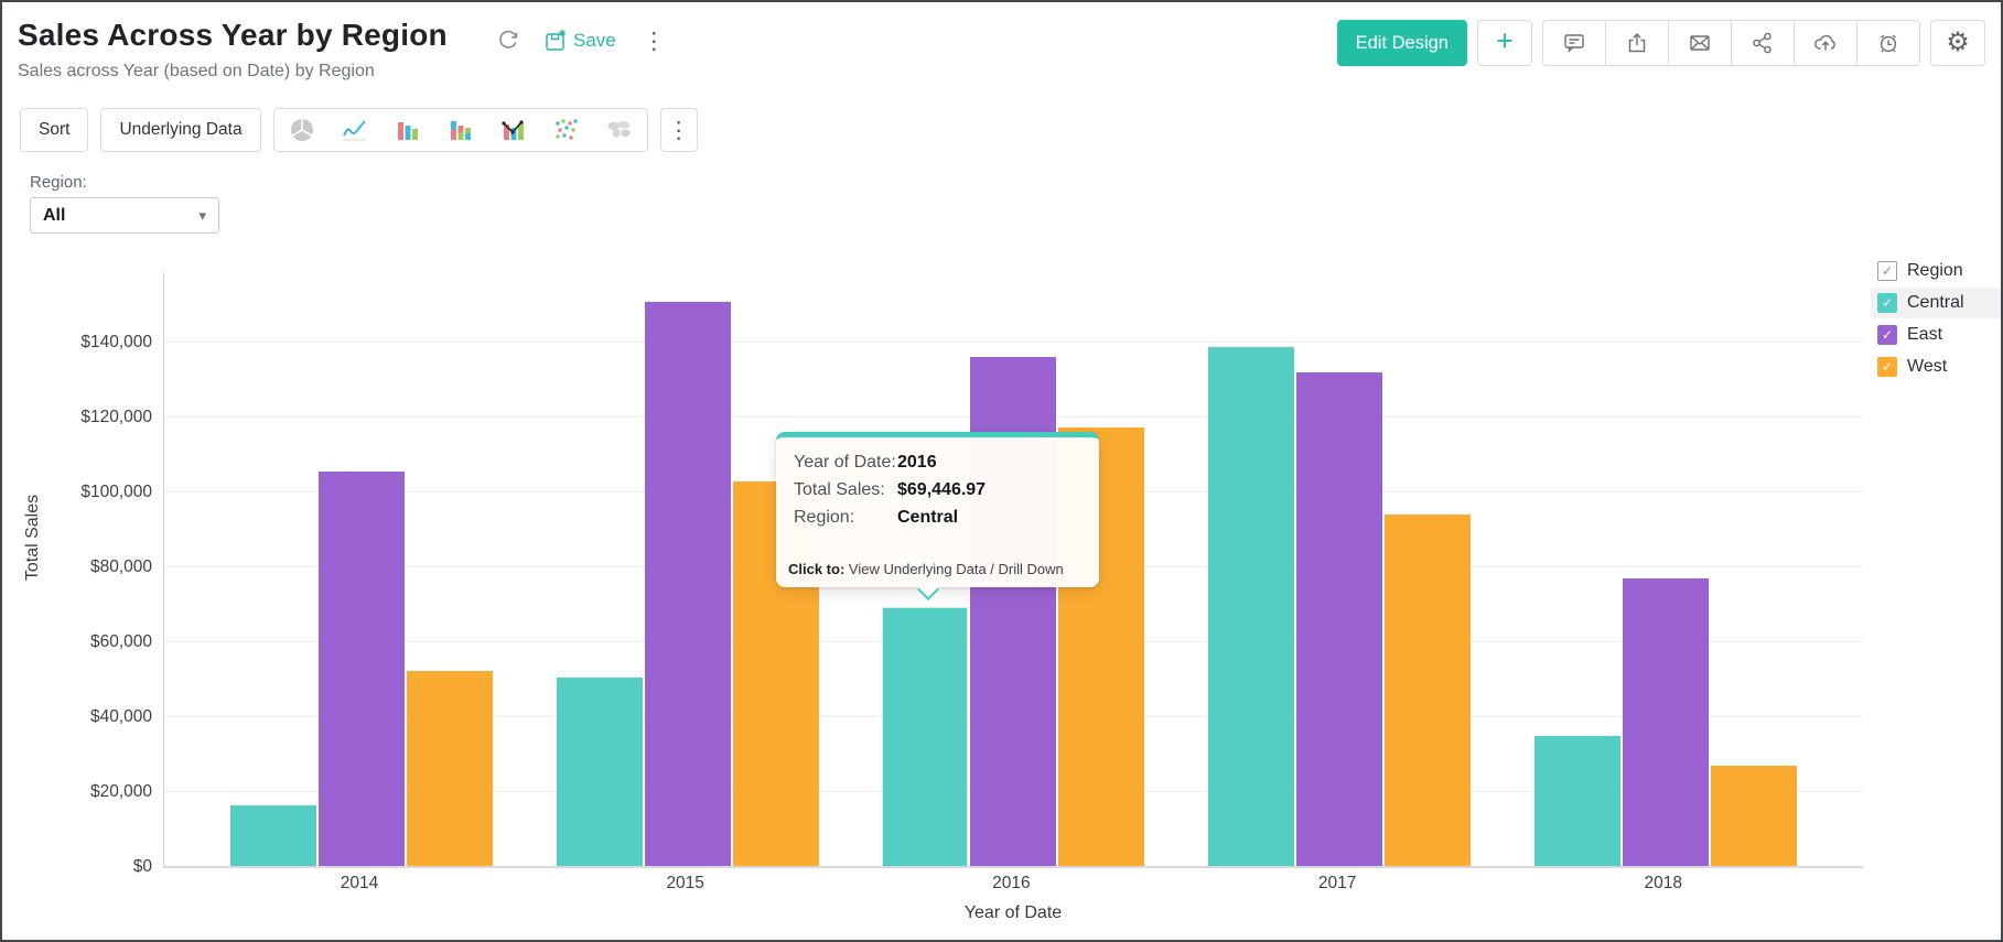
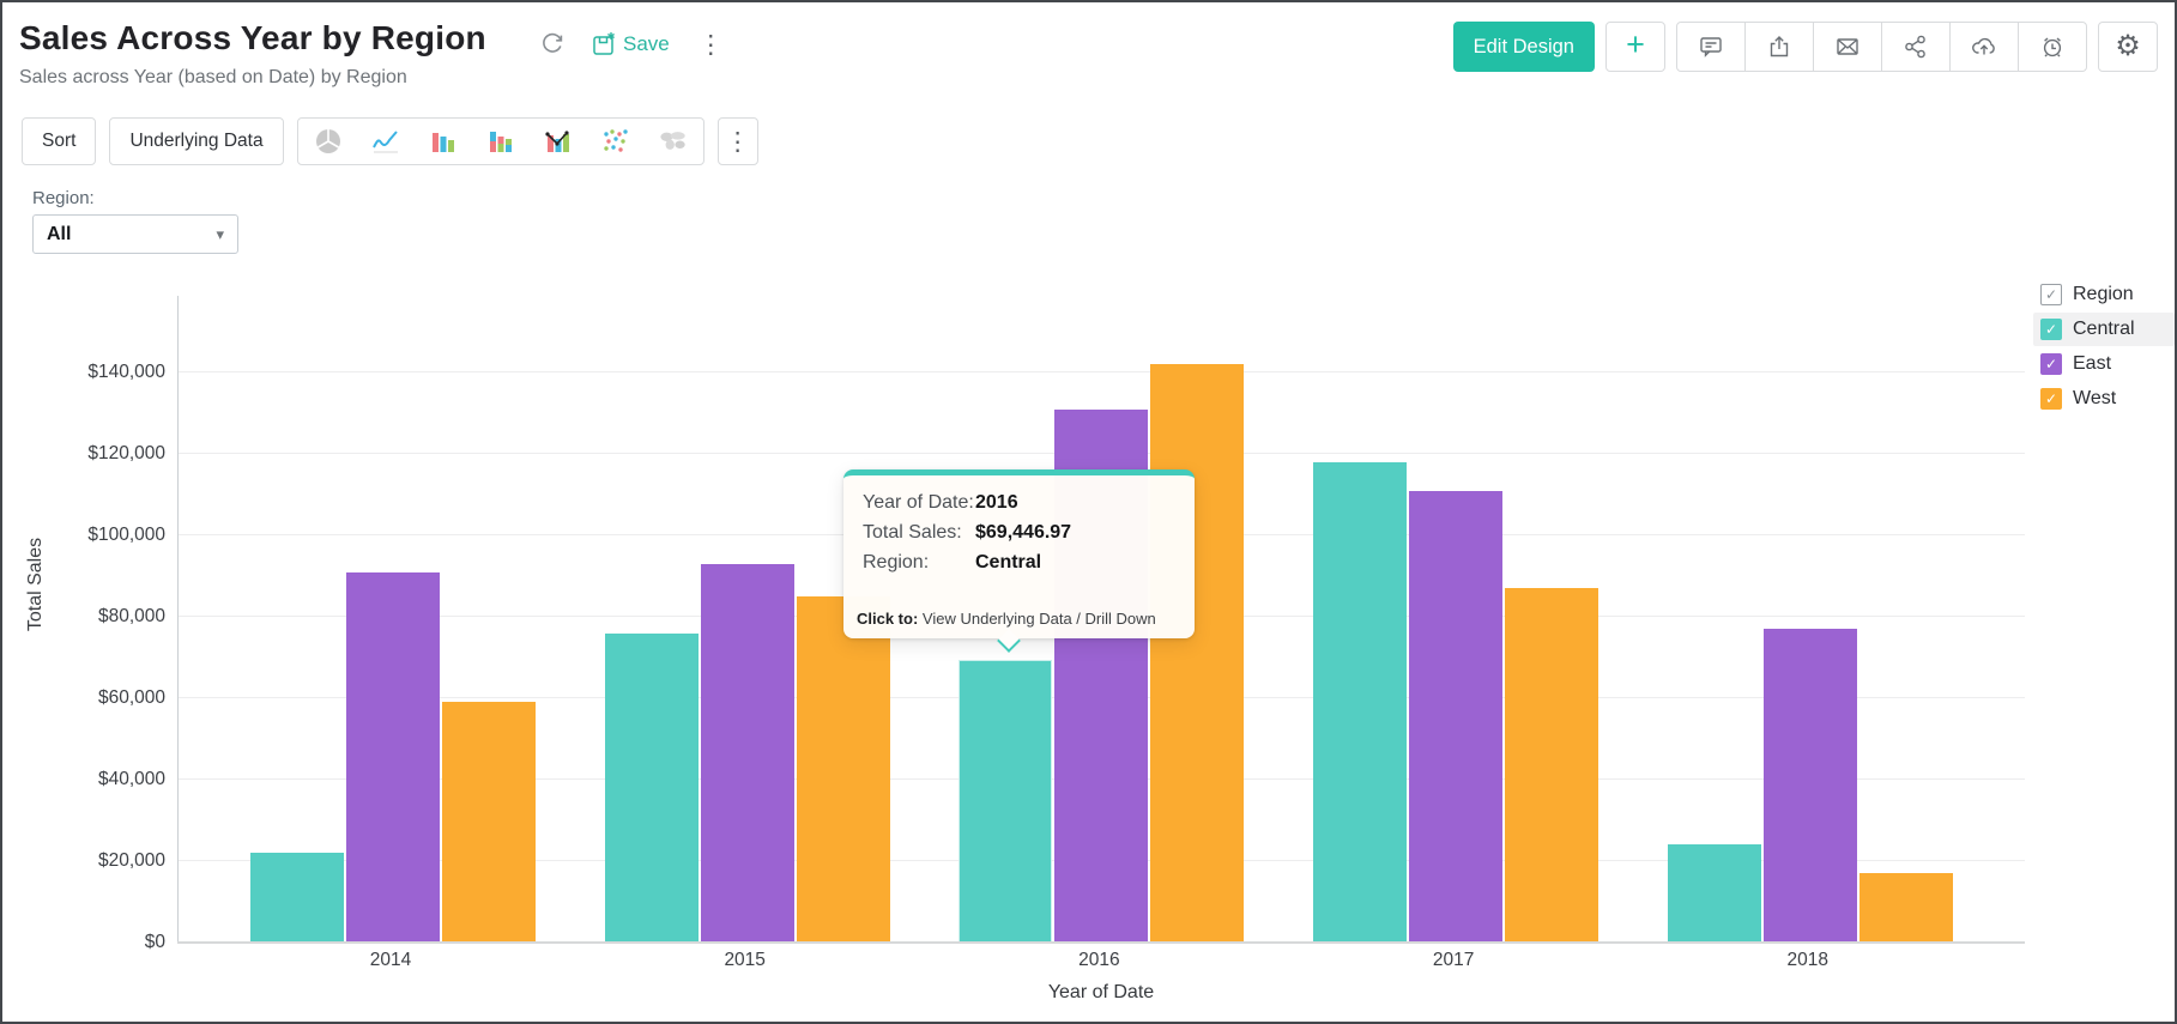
Central/2014: $16000 -> $22000
East/2014: $106000 -> $91000
West/2014: $52000 -> $59000
Central/2015: $50000 -> $76000
East/2015: $151000 -> $93000
West/2015: $103000 -> $85000
East/2016: $136000 -> $131000
West/2016: $117000 -> $142000
Central/2017: $139000 -> $118000
East/2017: $132000 -> $111000
West/2017: $94000 -> $87000
Central/2018: $35000 -> $24000
West/2018: $27000 -> $17000
